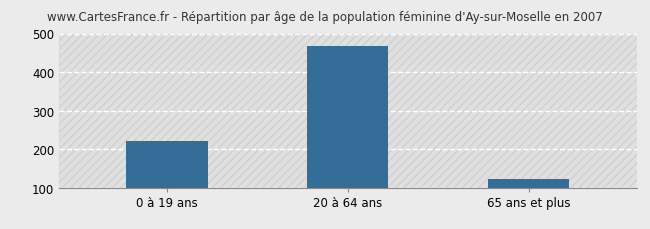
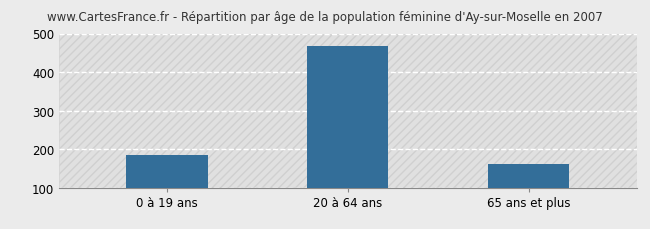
0 à 19 ans: 220 -> 185
65 ans et plus: 122 -> 160
